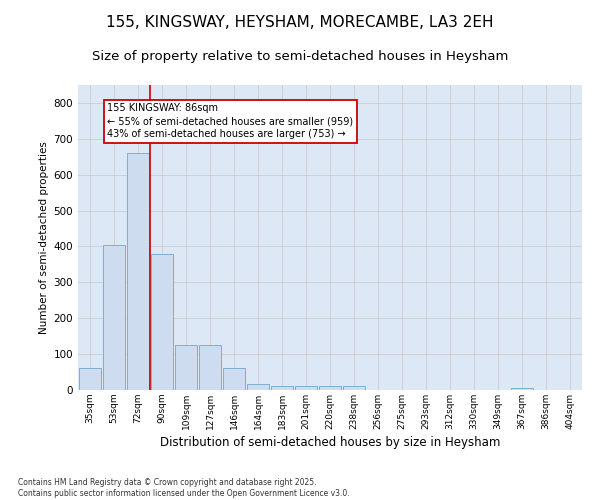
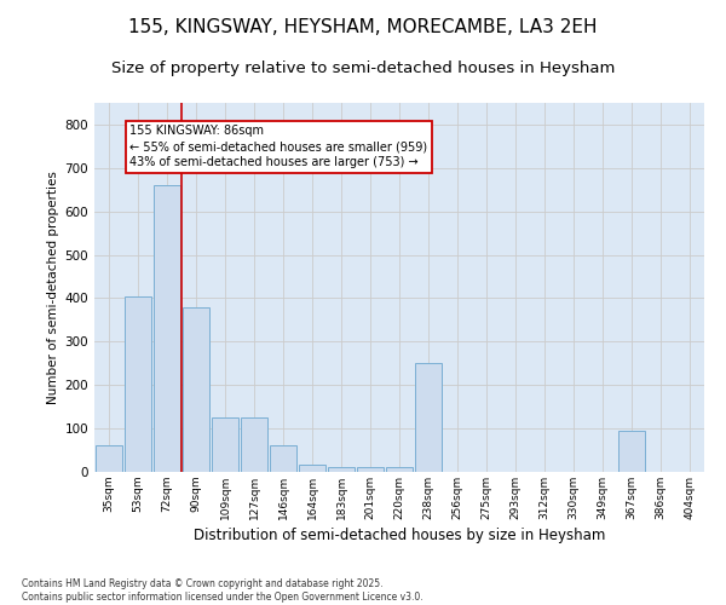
238sqm: 10 -> 250
367sqm: 5 -> 95
